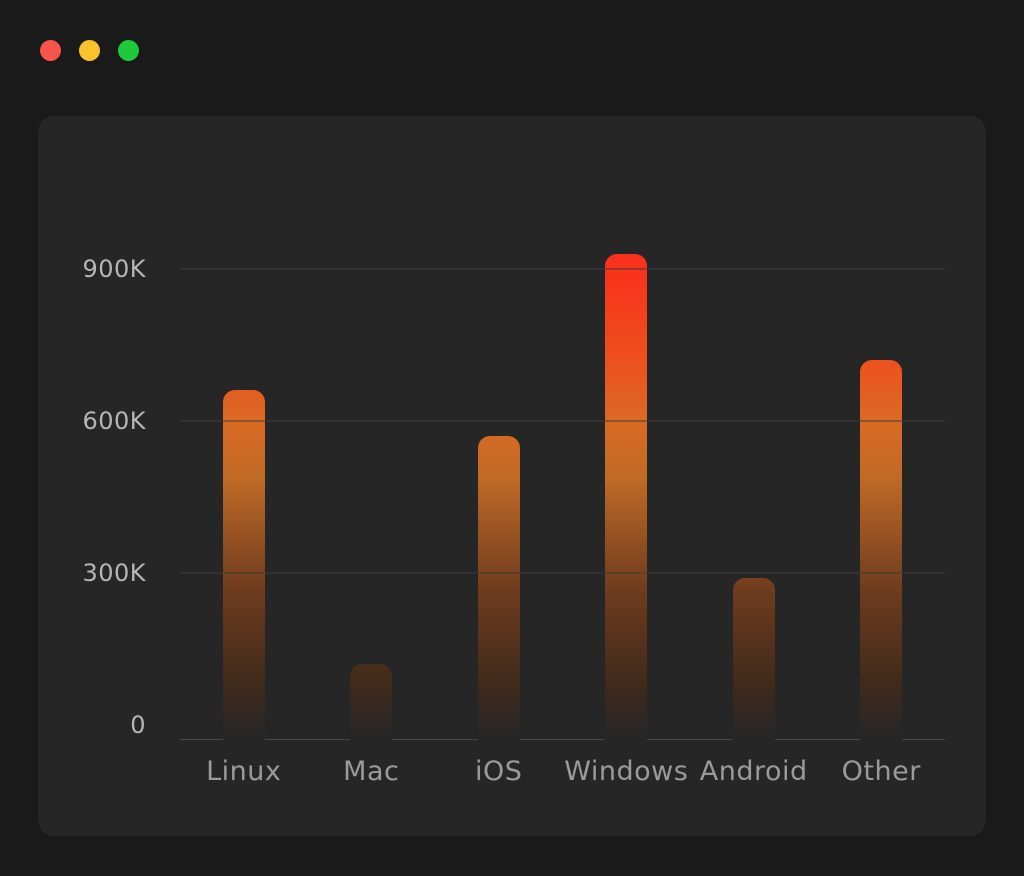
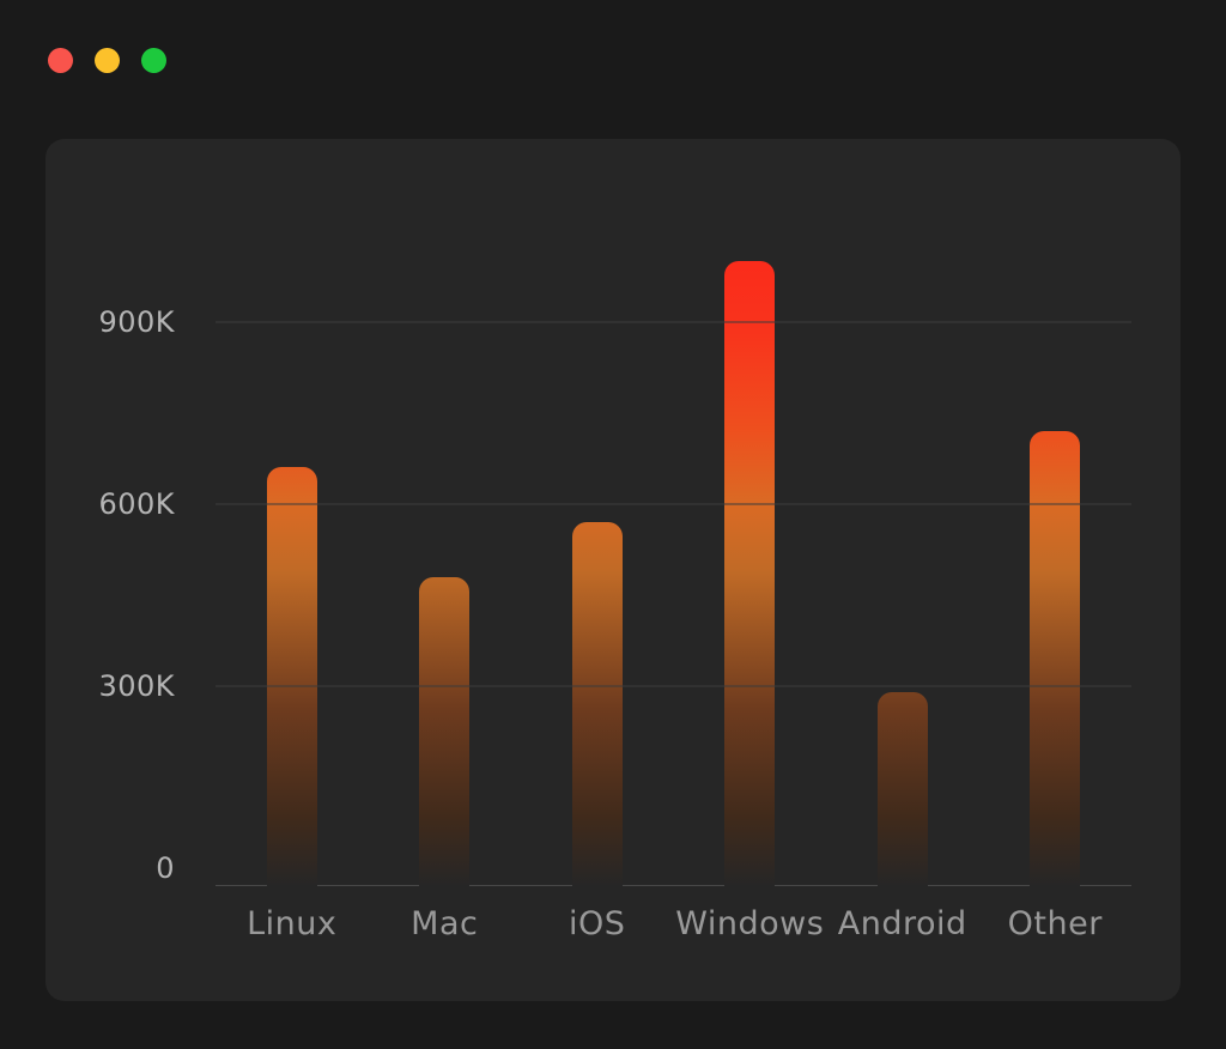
Mac: 150K -> 510K
Windows: 960K -> 1030K
